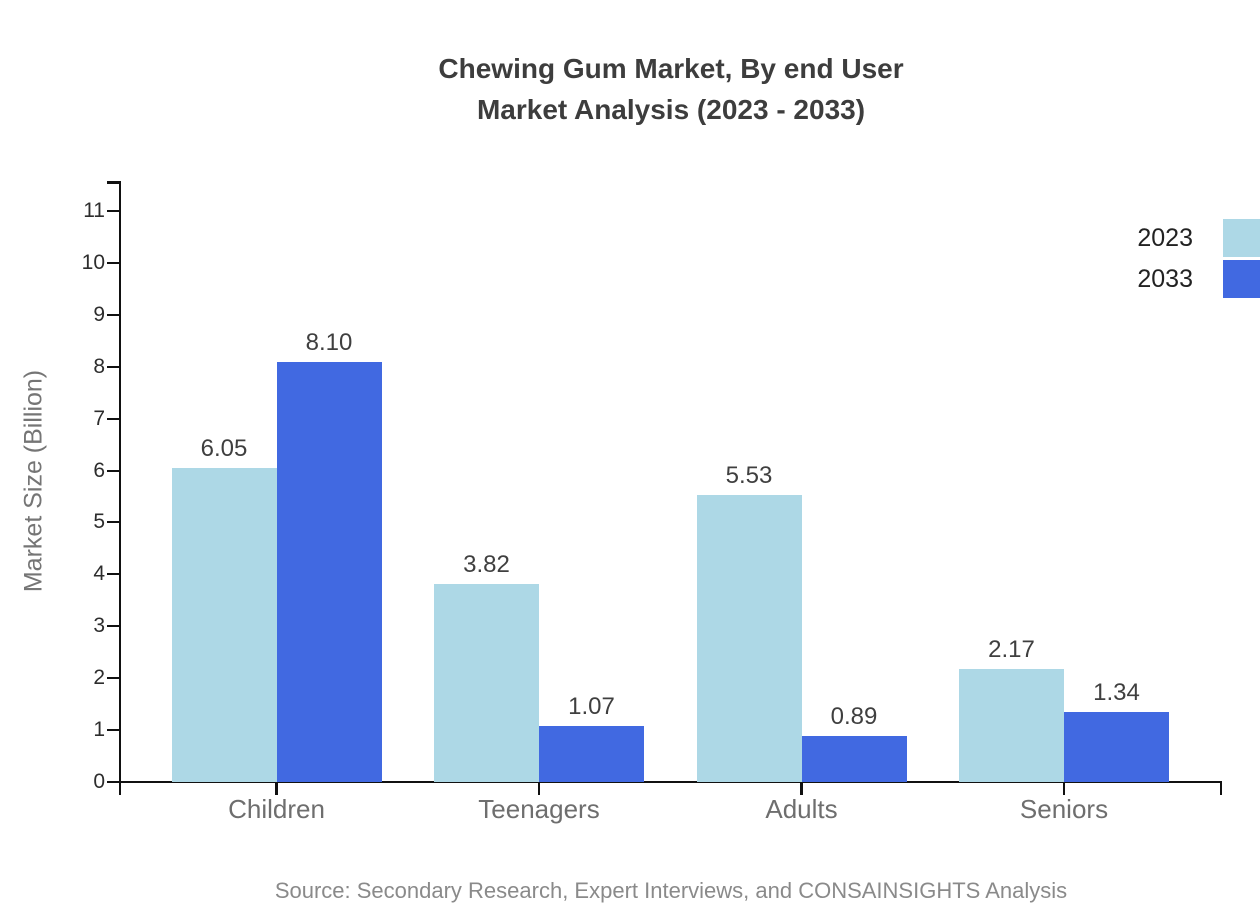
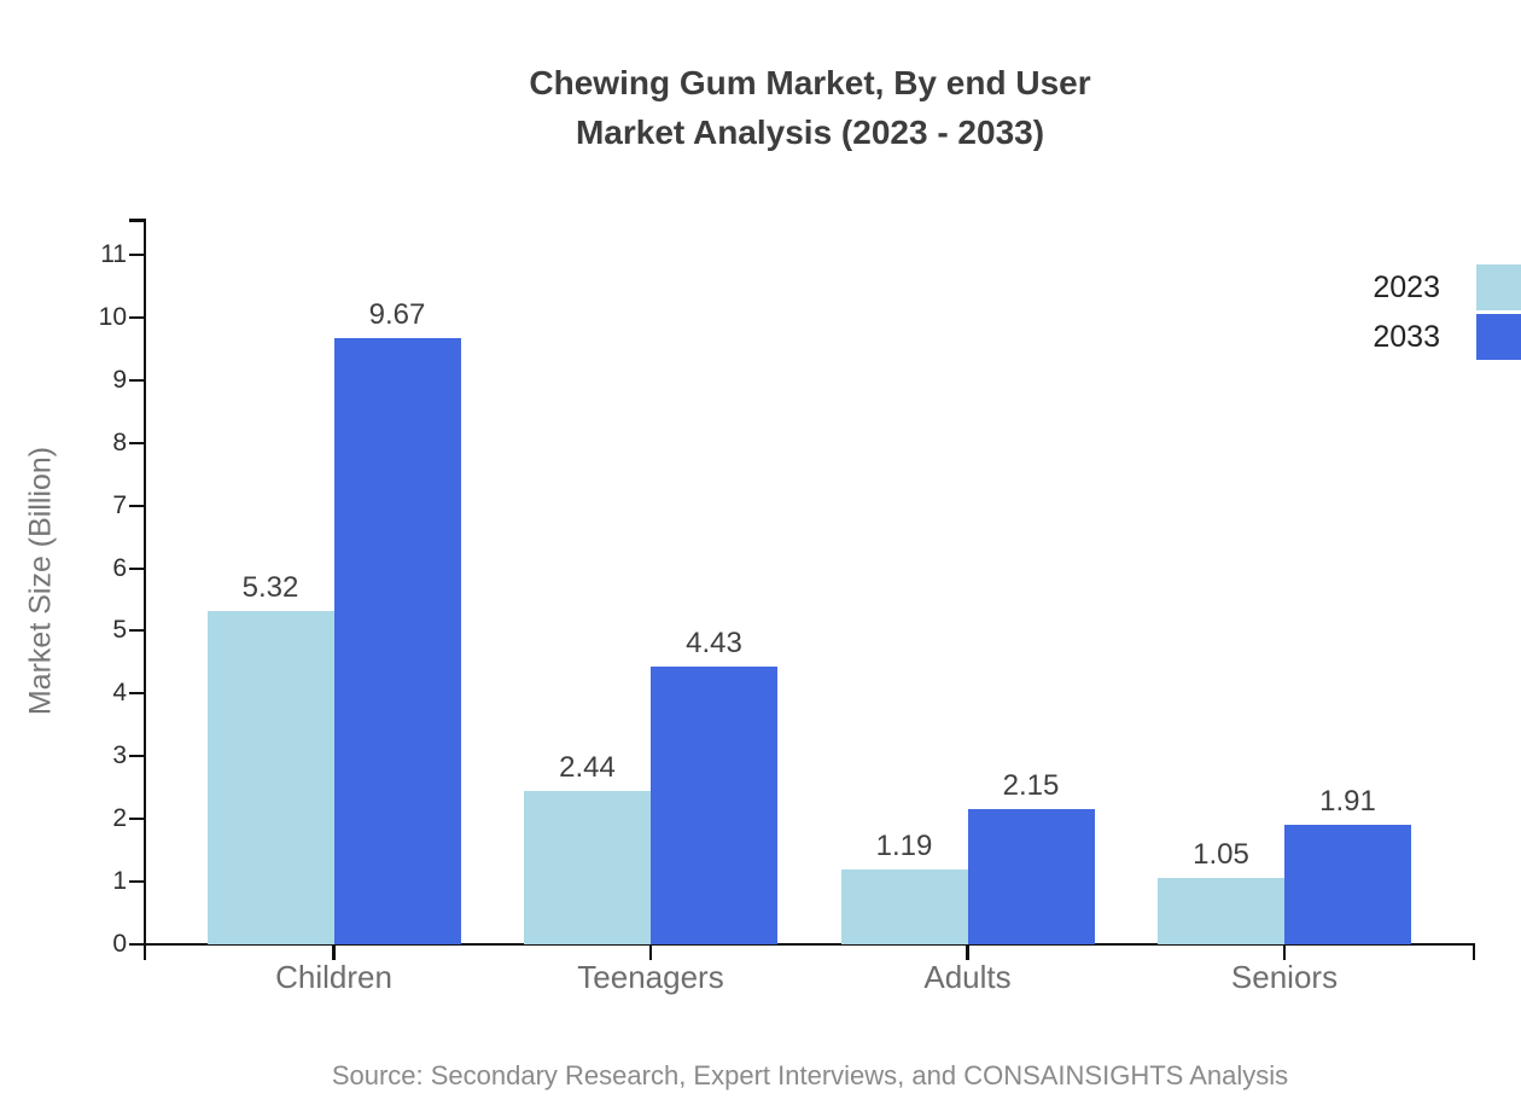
2023/Children: 6.05 -> 5.32
2033/Children: 8.10 -> 9.67
2023/Teenagers: 3.82 -> 2.44
2033/Teenagers: 1.07 -> 4.43
2023/Adults: 5.53 -> 1.19
2033/Adults: 0.89 -> 2.15
2023/Seniors: 2.17 -> 1.05
2033/Seniors: 1.34 -> 1.91
